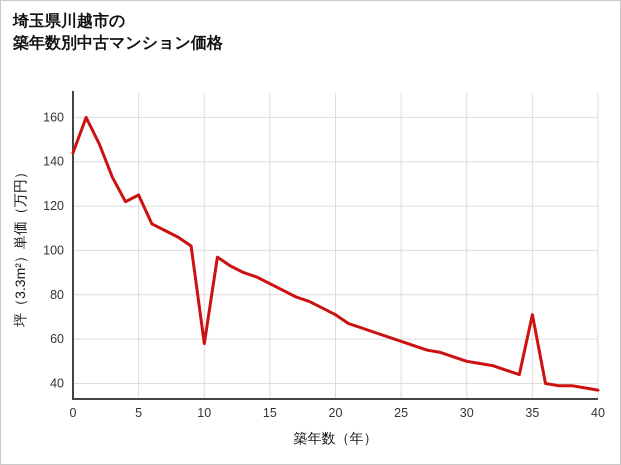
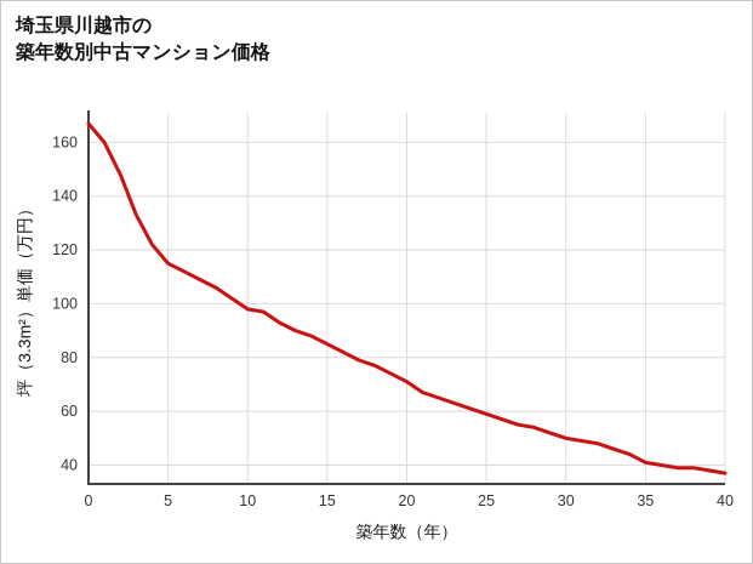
0: 144 -> 167
5: 125 -> 115
10: 58 -> 98
35: 71 -> 41
